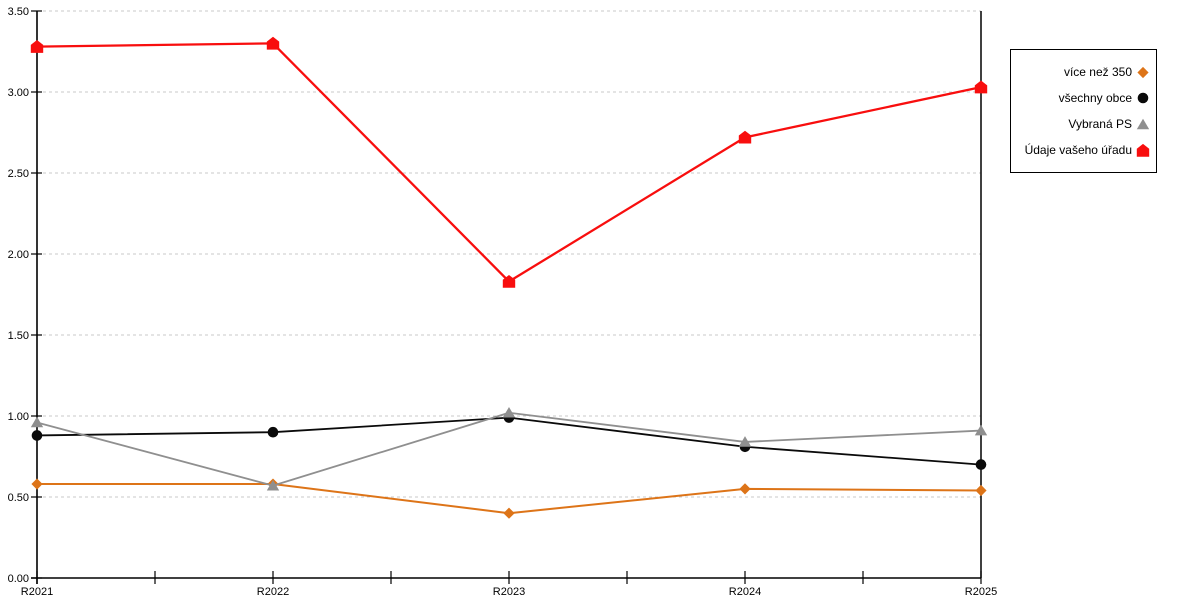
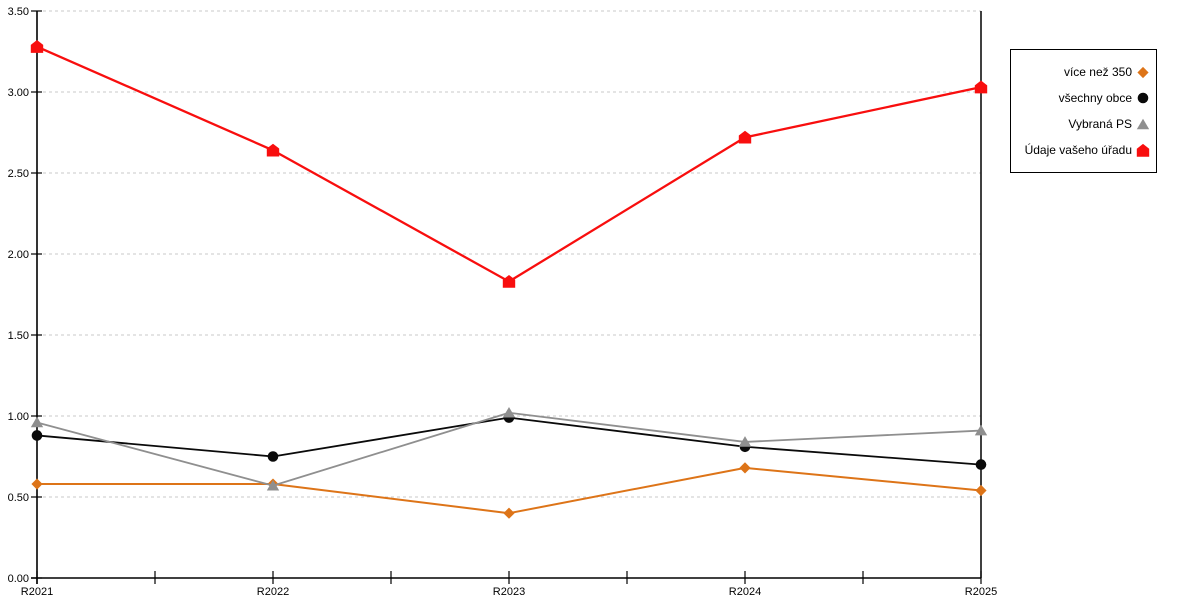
všechny obce/R2022: 0.90 -> 0.75
Údaje vašeho úřadu/R2022: 3.30 -> 2.64
více než 350/R2024: 0.55 -> 0.68
